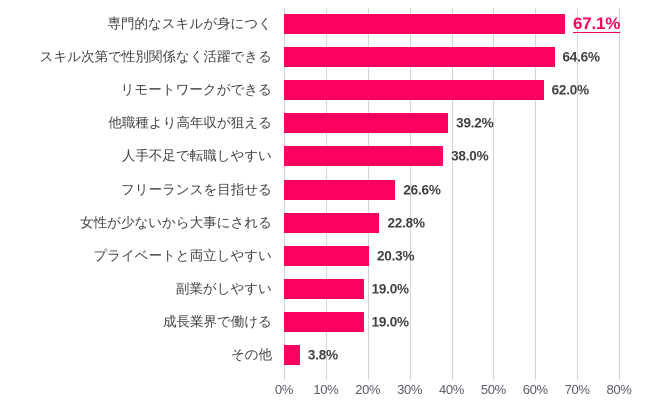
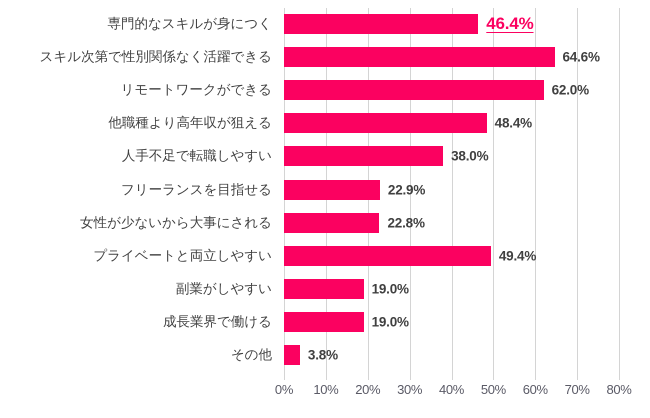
専門的なスキルが身につく: 67.1% -> 46.4%
他職種より高年収が狙える: 39.2% -> 48.4%
フリーランスを目指せる: 26.6% -> 22.9%
プライベートと両立しやすい: 20.3% -> 49.4%
